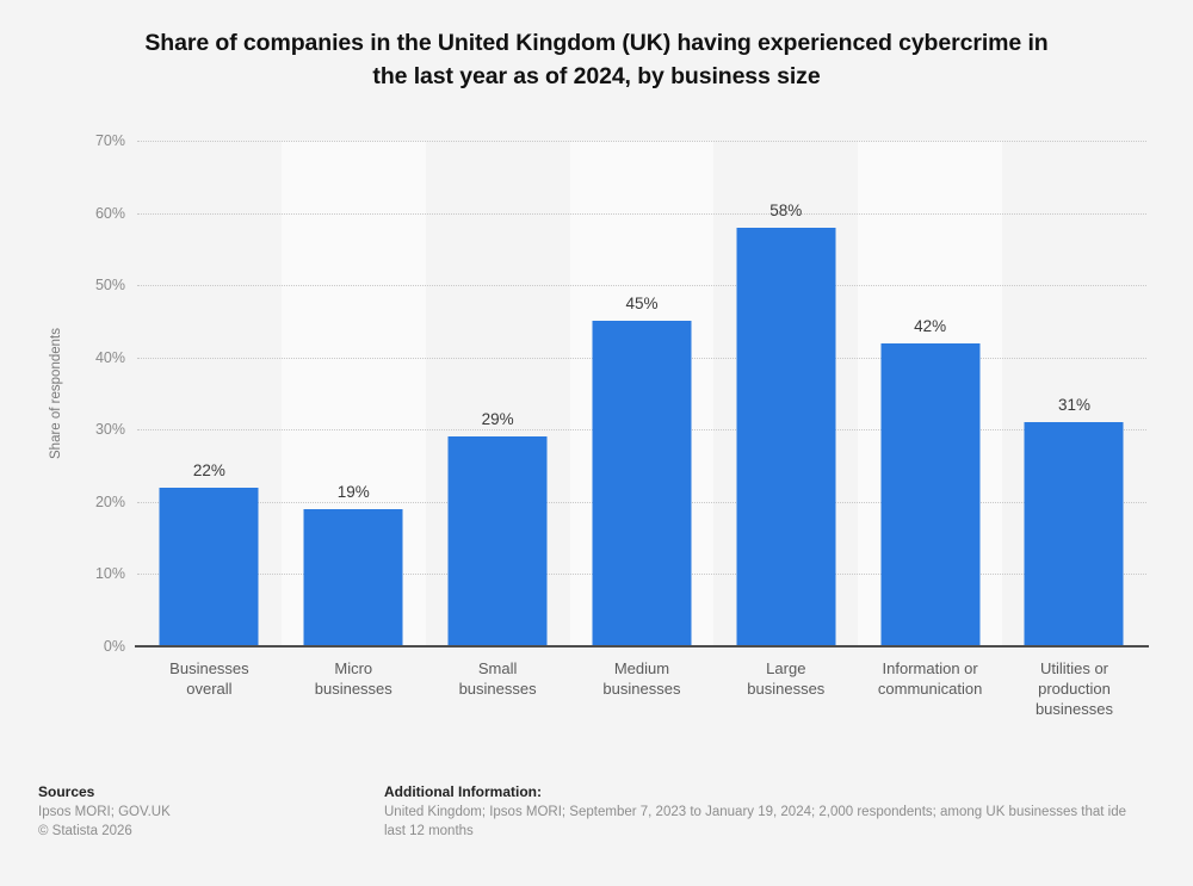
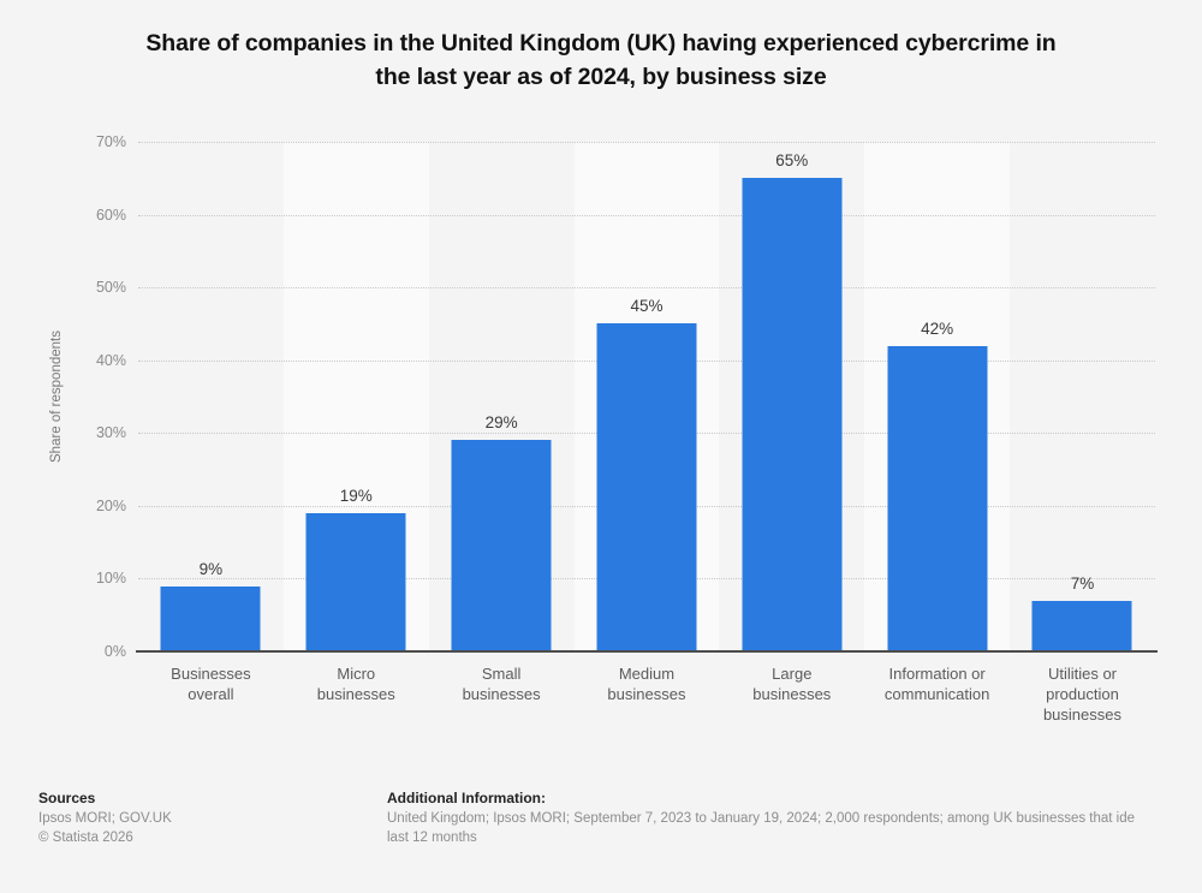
Businesses overall: 22% -> 9%
Large businesses: 58% -> 65%
Utilities or production businesses: 31% -> 7%
